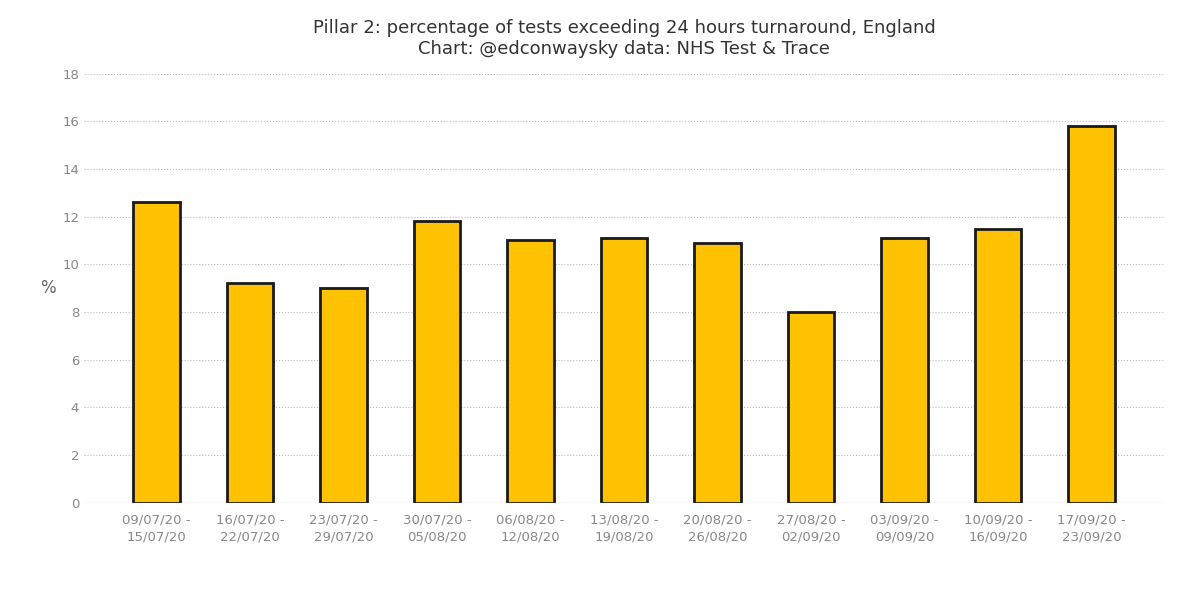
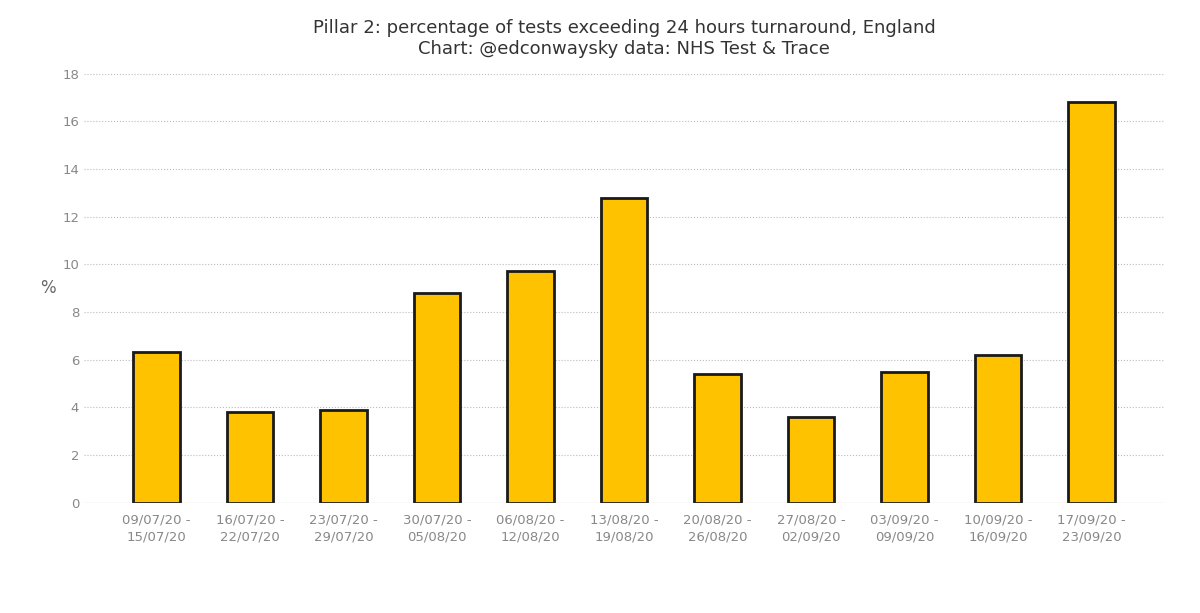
09/07/20 - 15/07/20: 12.6 -> 6.3
16/07/20 - 22/07/20: 9.2 -> 3.8
23/07/20 - 29/07/20: 9.0 -> 3.9
30/07/20 - 05/08/20: 11.8 -> 8.8
06/08/20 - 12/08/20: 11.0 -> 9.7
13/08/20 - 19/08/20: 11.1 -> 12.8
20/08/20 - 26/08/20: 10.9 -> 5.4
27/08/20 - 02/09/20: 8.0 -> 3.6
03/09/20 - 09/09/20: 11.1 -> 5.5
10/09/20 - 16/09/20: 11.5 -> 6.2
17/09/20 - 23/09/20: 15.8 -> 16.8
